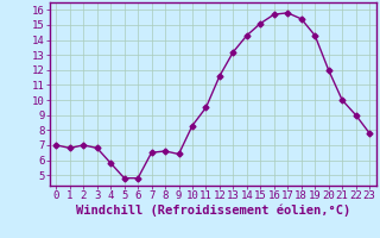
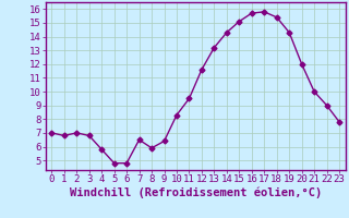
8: 6.6 -> 5.9
